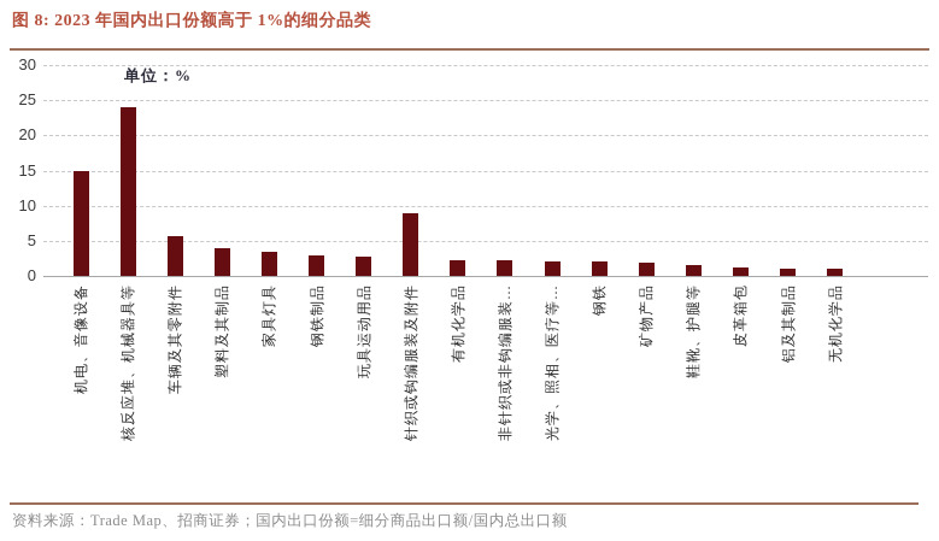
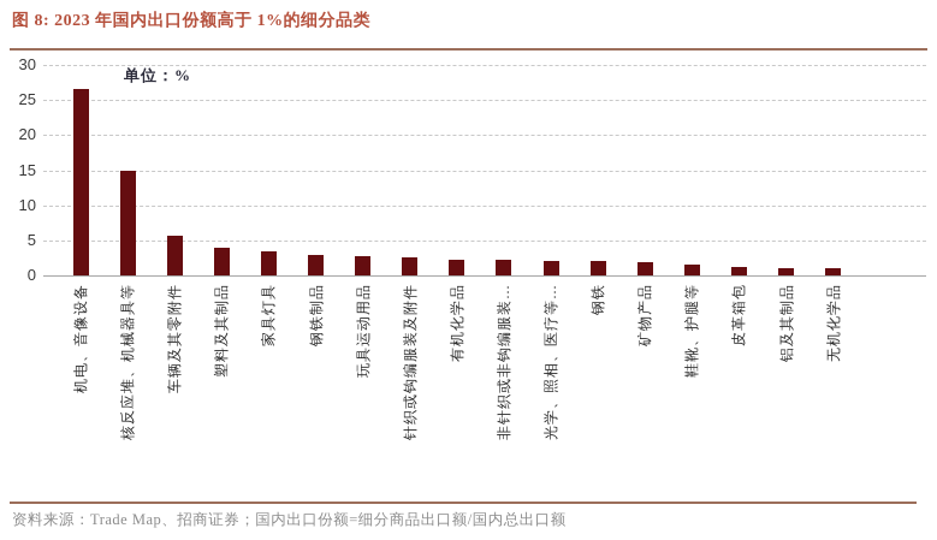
机电、音像设备: 15 -> 27
核反应堆、机械器具等: 24 -> 15
针织或钩编服装及附件: 9 -> 2
